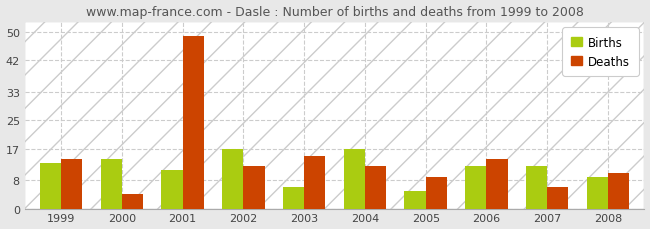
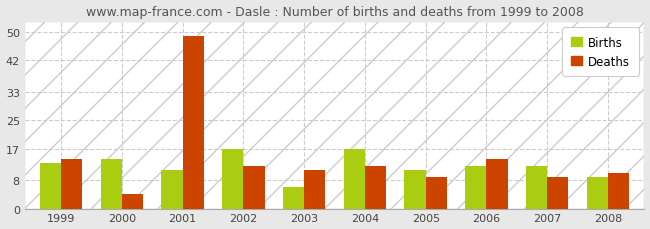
Deaths/2003: 15 -> 11
Births/2005: 5 -> 11
Deaths/2007: 6 -> 9
